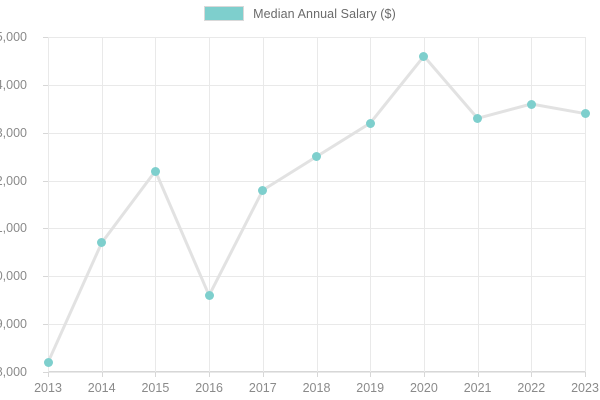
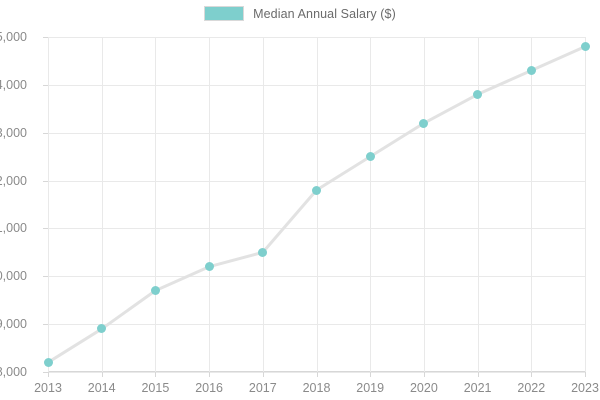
2014: 50700 -> 48900
2015: 52200 -> 49700
2016: 49600 -> 50200
2017: 51800 -> 50500
2018: 52500 -> 51800
2019: 53200 -> 52500
2020: 54600 -> 53200
2021: 53300 -> 53800
2022: 53600 -> 54300
2023: 53400 -> 54800
